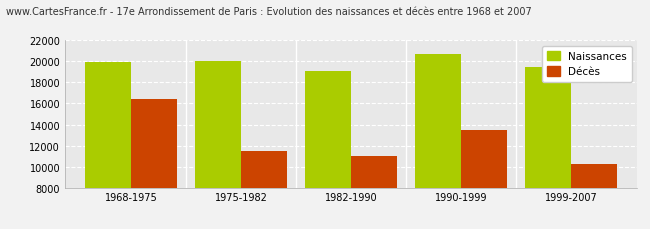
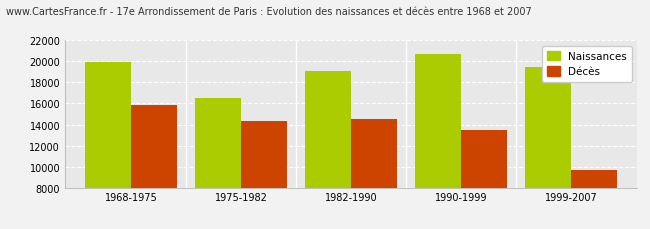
Décès/1968-1975: 16400 -> 15900
Naissances/1975-1982: 20000 -> 16500
Décès/1975-1982: 11500 -> 14400
Décès/1982-1990: 11000 -> 14500
Décès/1999-2007: 10200 -> 9600
